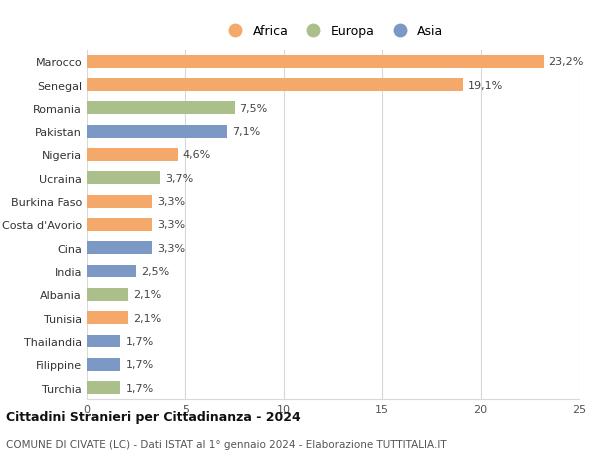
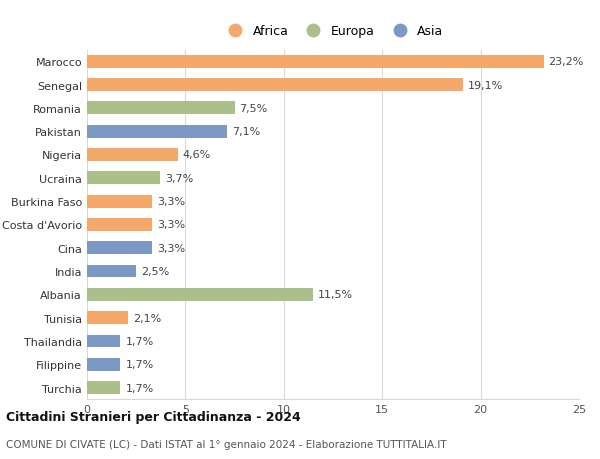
Albania: 2,1% -> 11,5%
